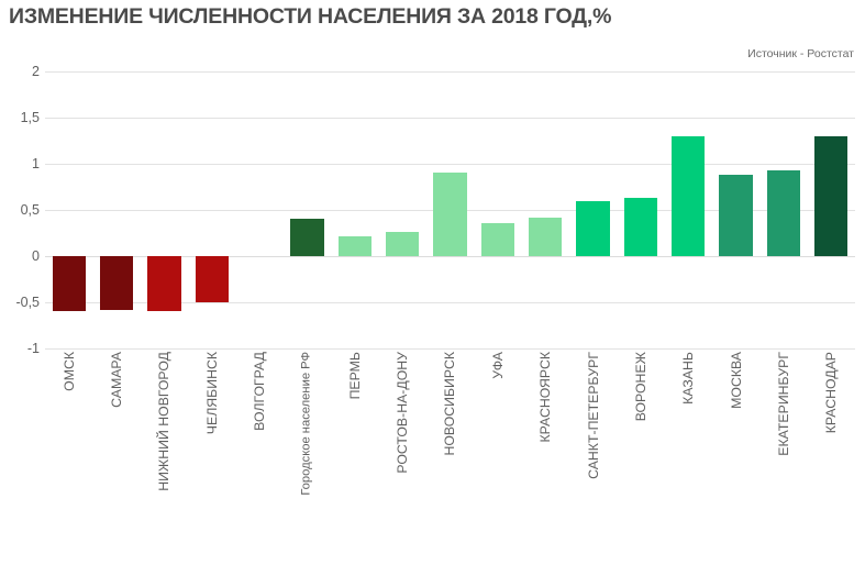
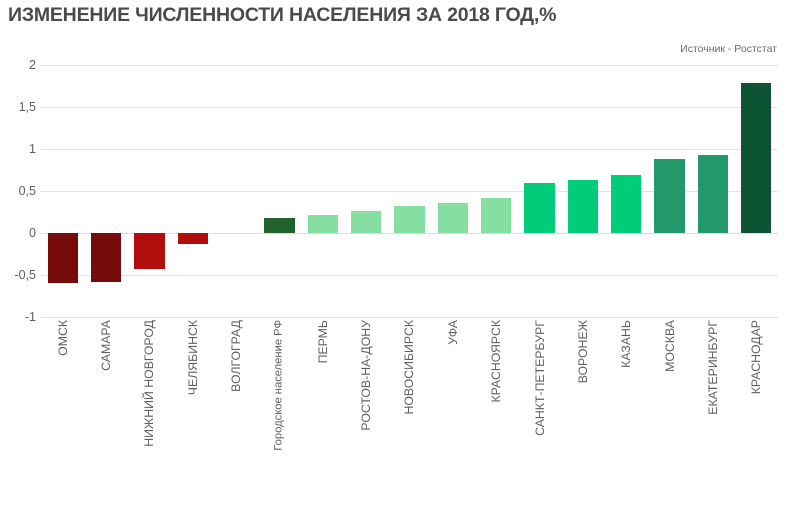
НИЖНИЙ НОВГОРОД: -0.6 -> -0.4
ЧЕЛЯБИНСК: -0.5 -> -0.1
Городское население РФ: 0.4 -> 0.2
НОВОСИБИРСК: 0.9 -> 0.3
КАЗАНЬ: 1.3 -> 0.7
КРАСНОДАР: 1.3 -> 1.8
